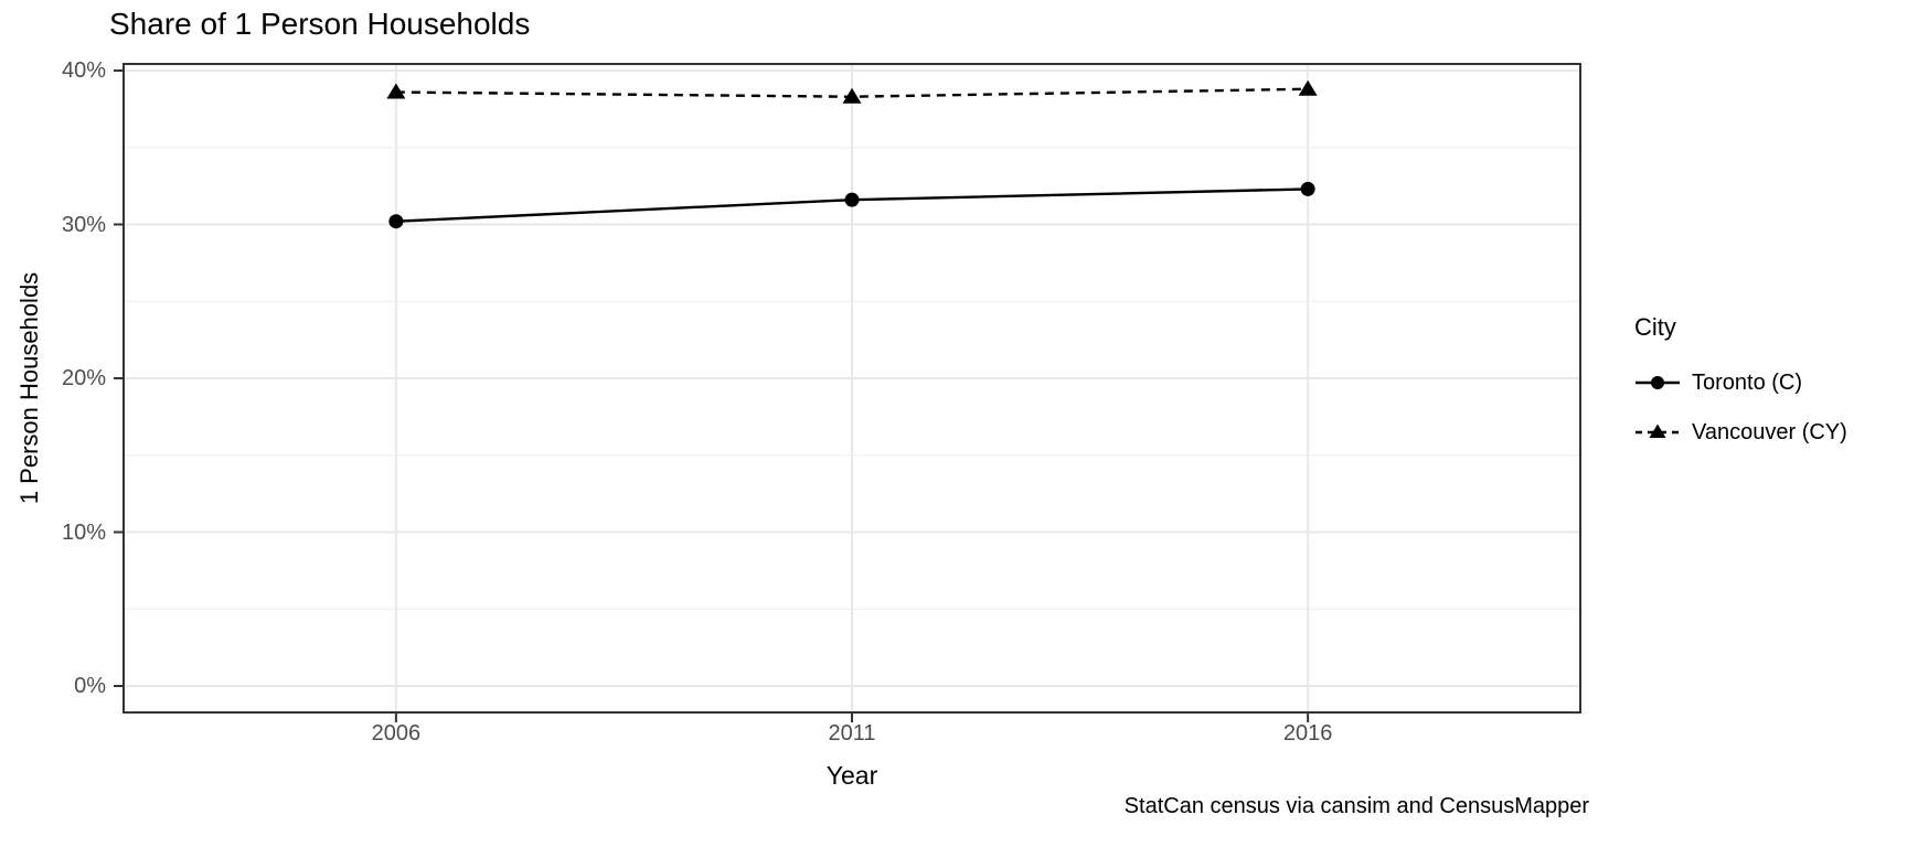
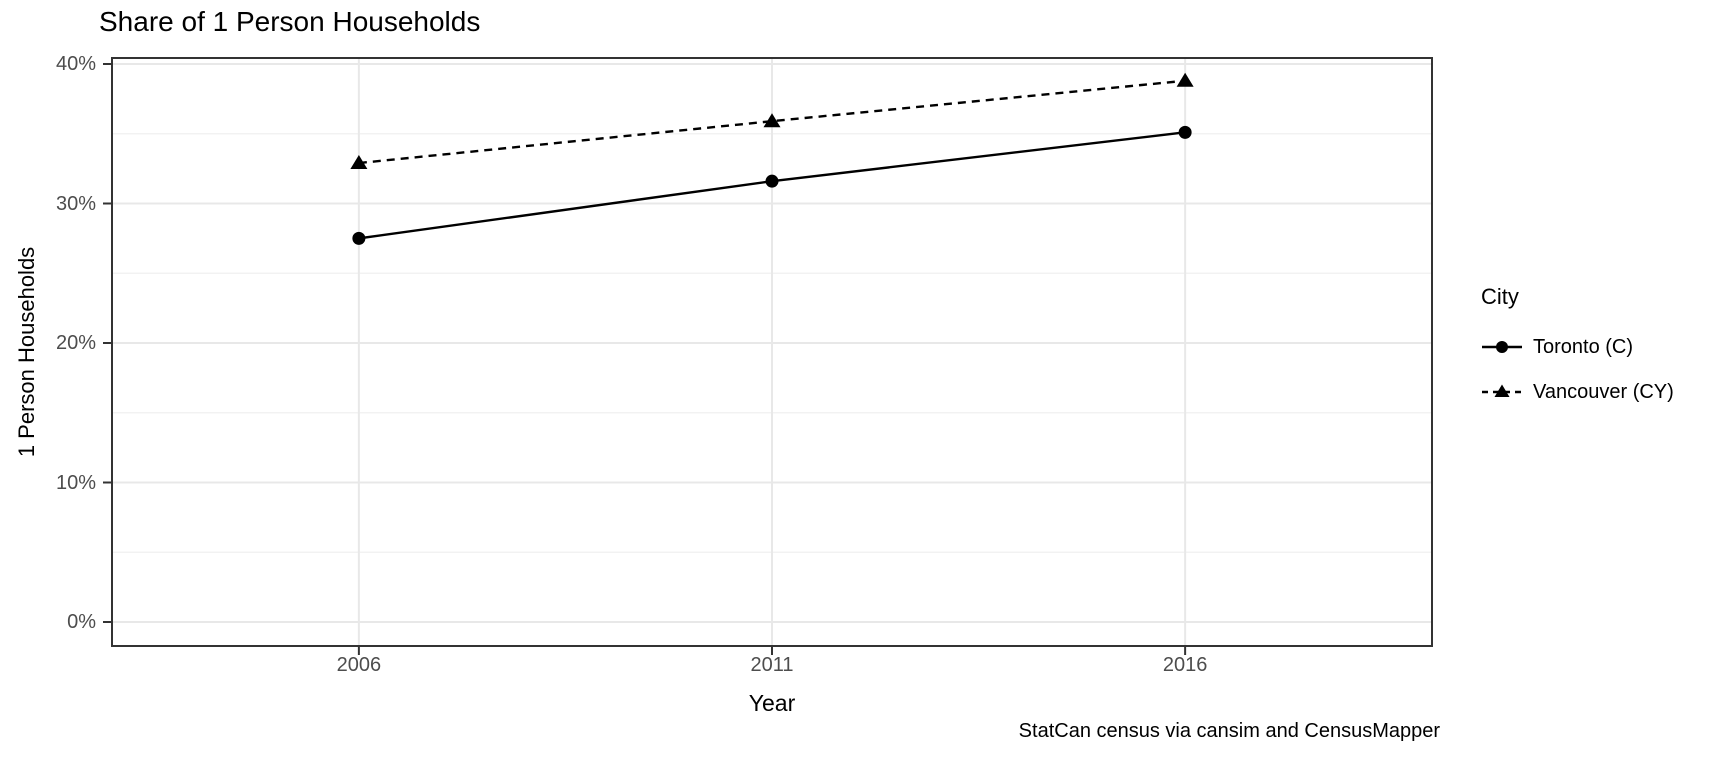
Toronto (C)/2006: 30.2% -> 27.5%
Vancouver (CY)/2006: 38.6% -> 32.9%
Vancouver (CY)/2011: 38.3% -> 35.9%
Toronto (C)/2016: 32.3% -> 35.1%
